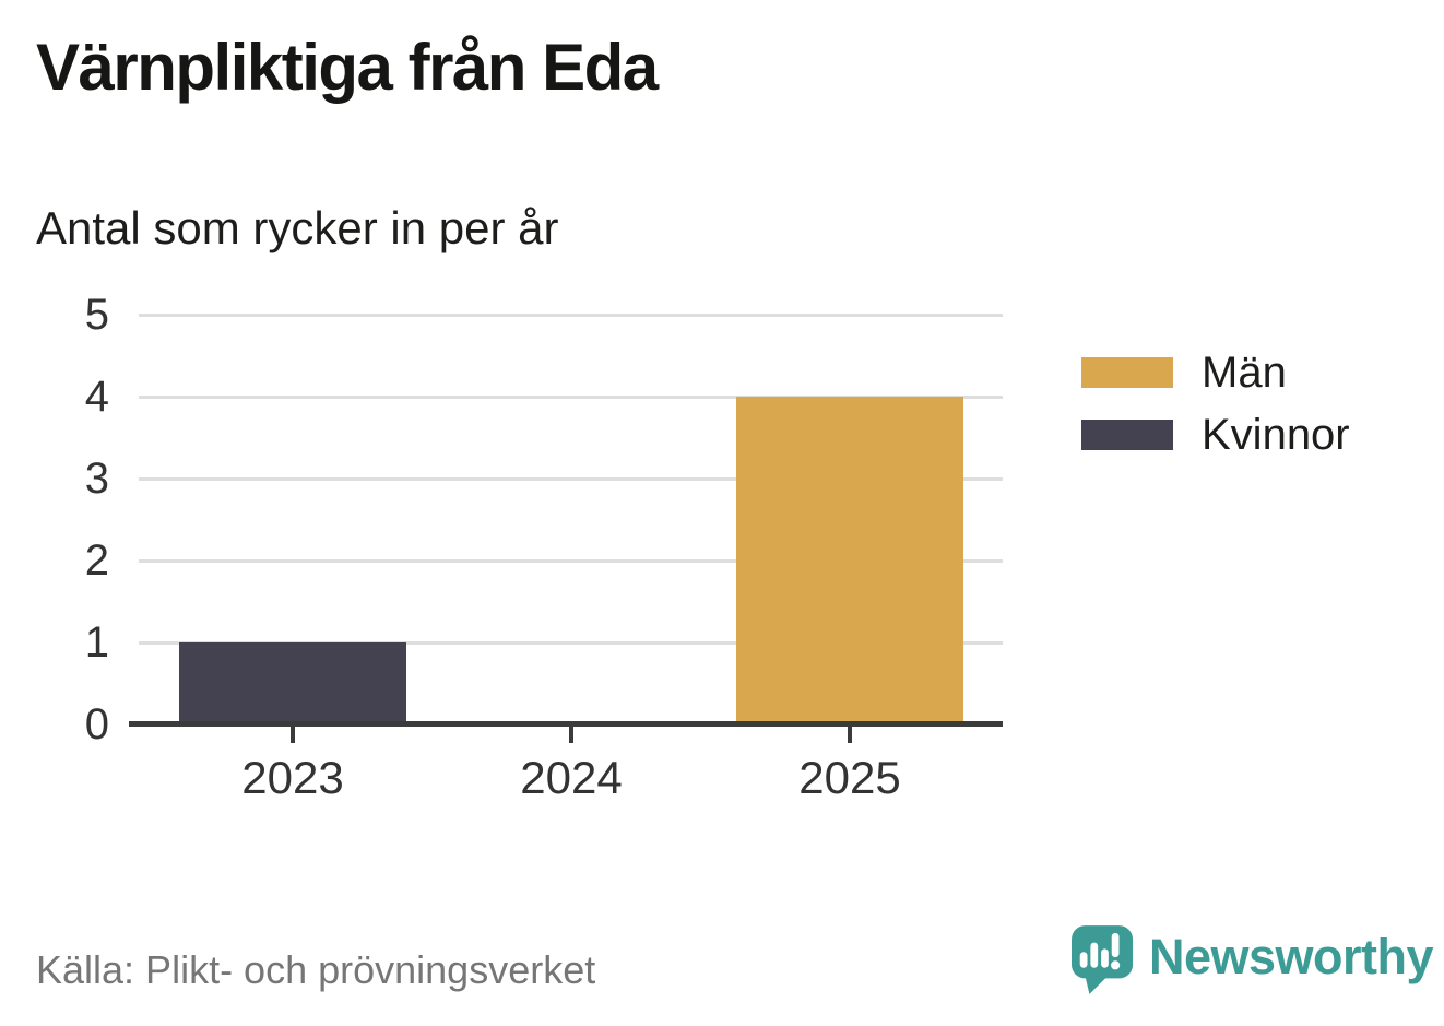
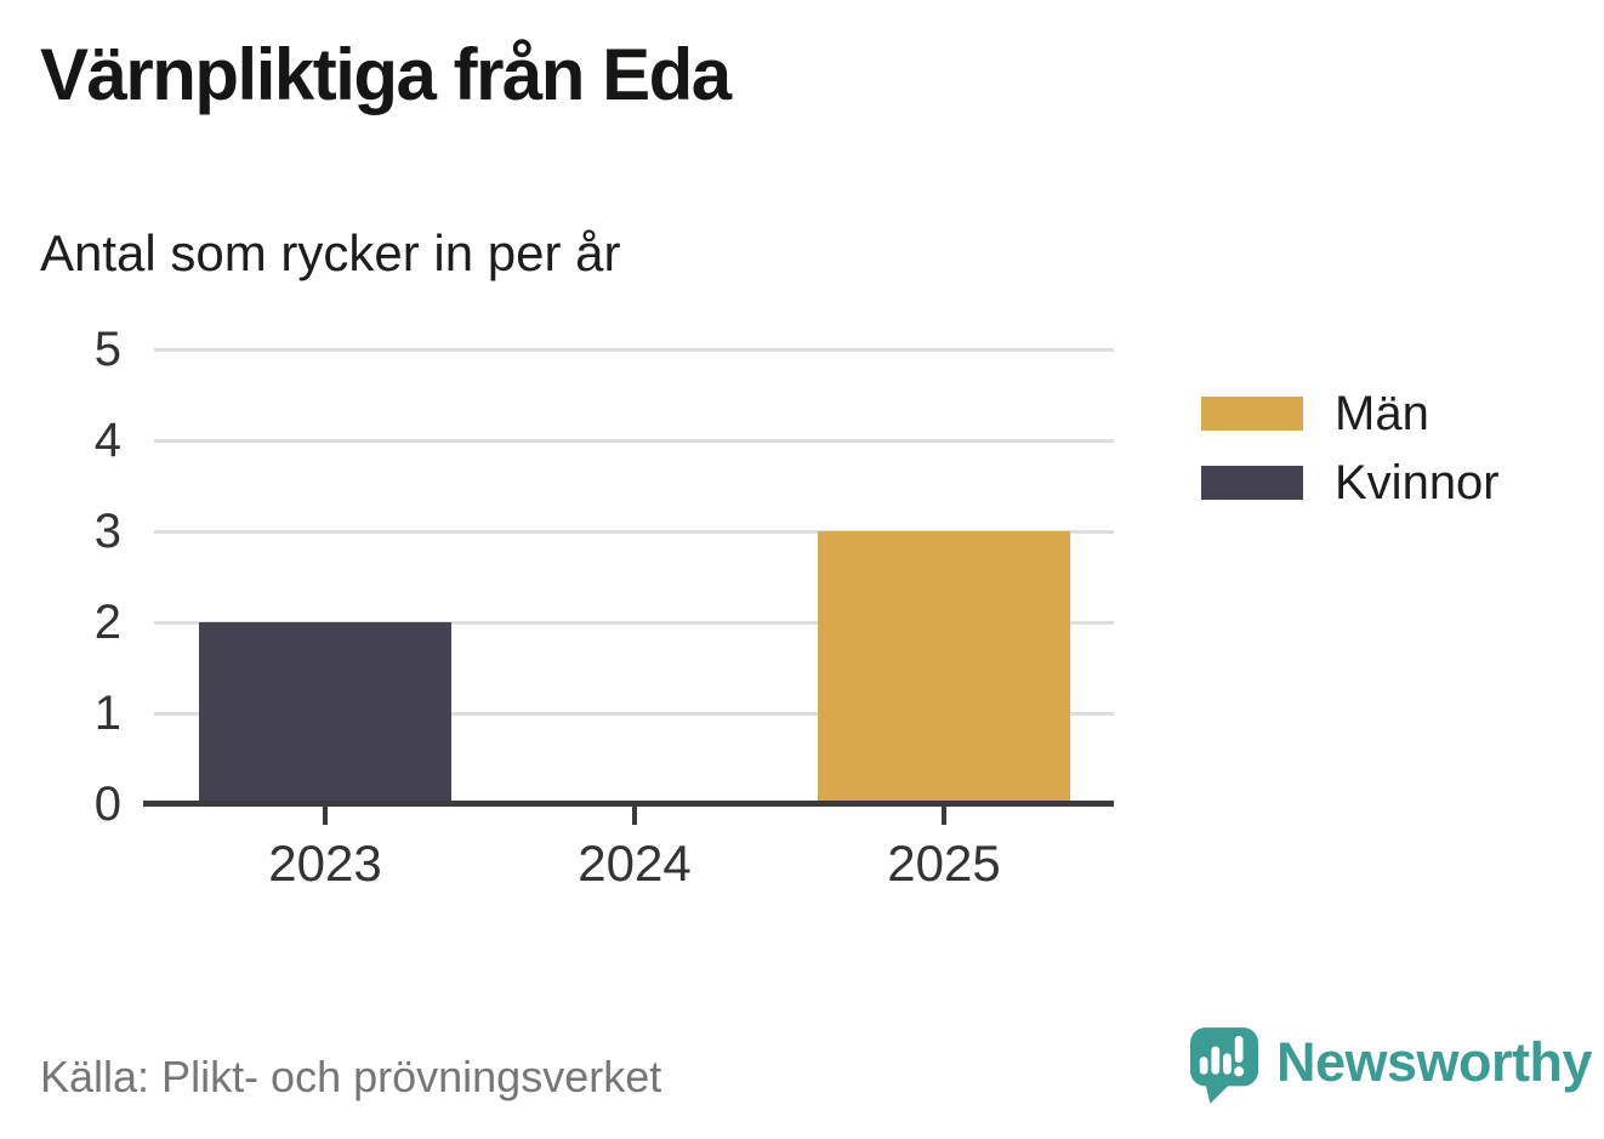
Kvinnor/2023: 1 -> 2
Män/2025: 4 -> 3
